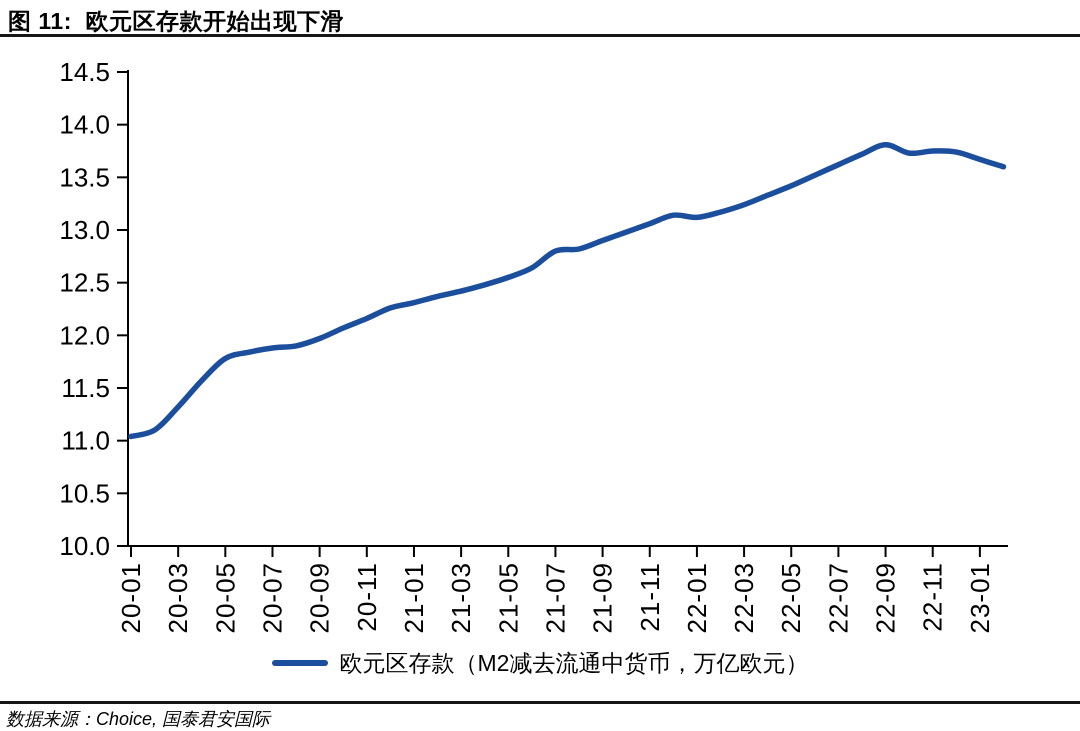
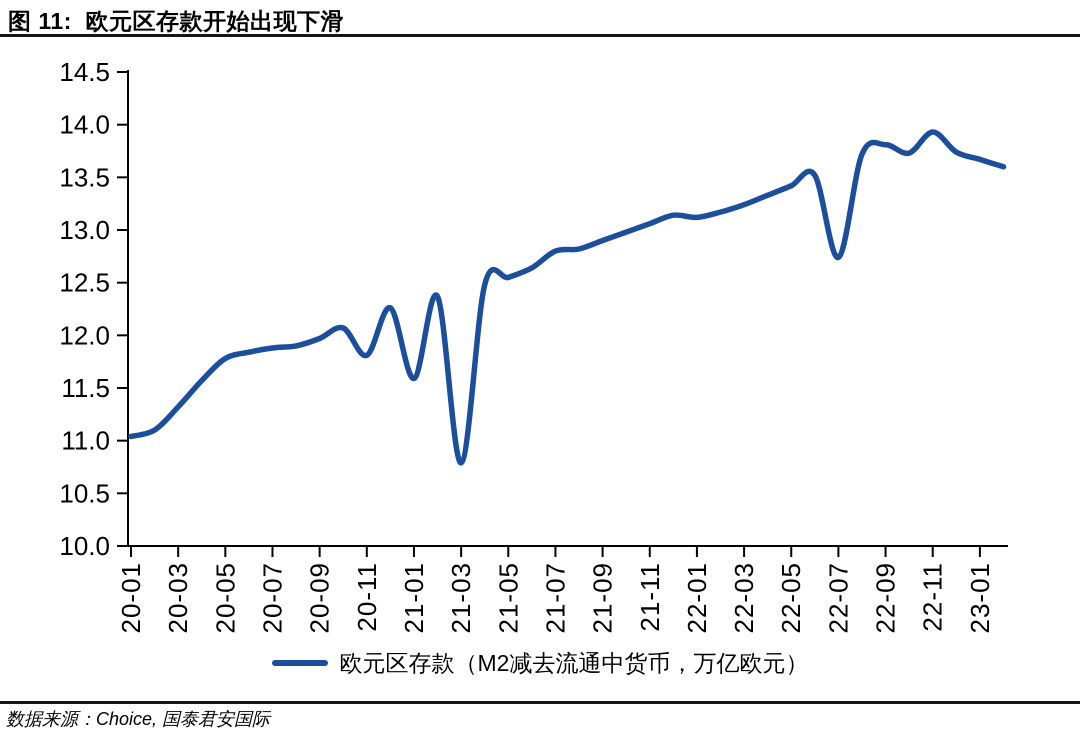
20-11: 12.16 -> 11.81
21-01: 12.31 -> 11.59
21-03: 12.42 -> 10.79
22-07: 13.62 -> 12.74
22-11: 13.75 -> 13.93
